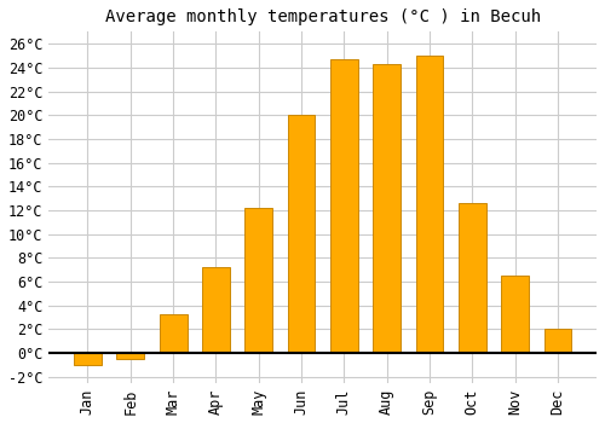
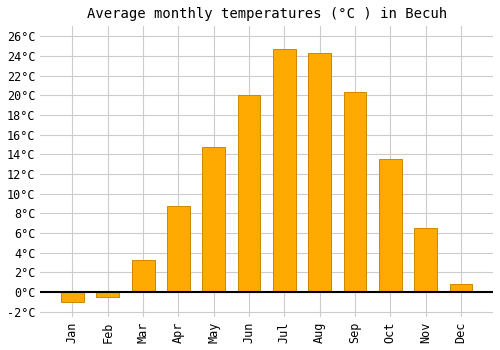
Apr: 7.2°C -> 8.8°C
May: 12.2°C -> 14.7°C
Sep: 25.0°C -> 20.3°C
Oct: 12.6°C -> 13.5°C
Dec: 2.0°C -> 0.8°C
